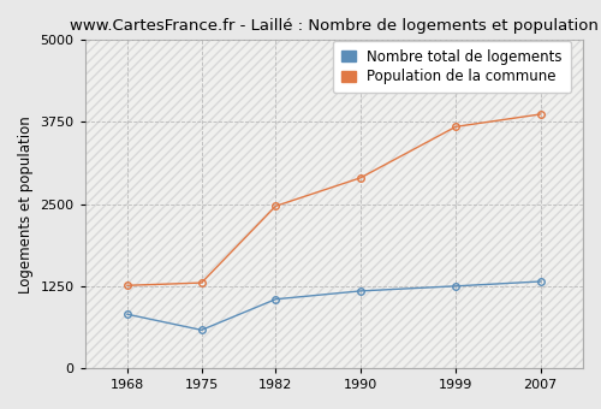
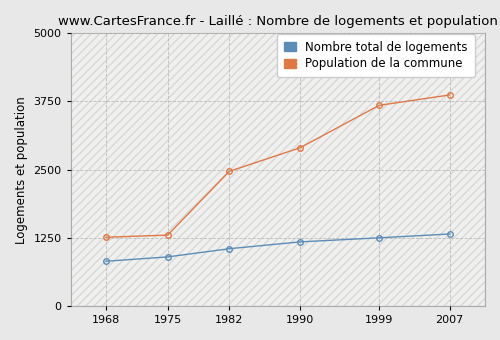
Nombre total de logements/1975: 580 -> 900
